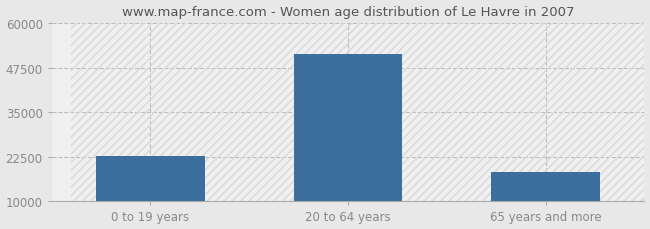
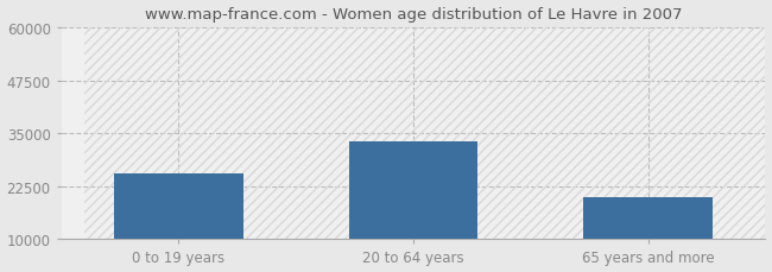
0 to 19 years: 22600 -> 25500
20 to 64 years: 51200 -> 33000
65 years and more: 18200 -> 20000
